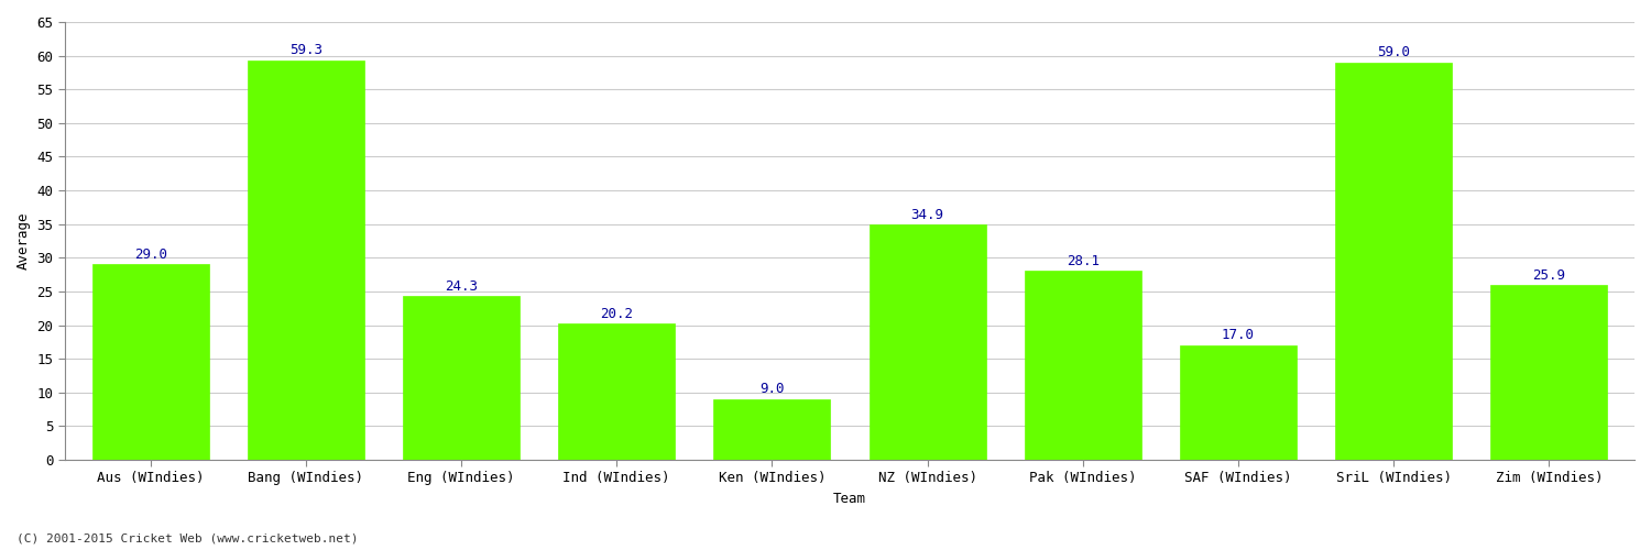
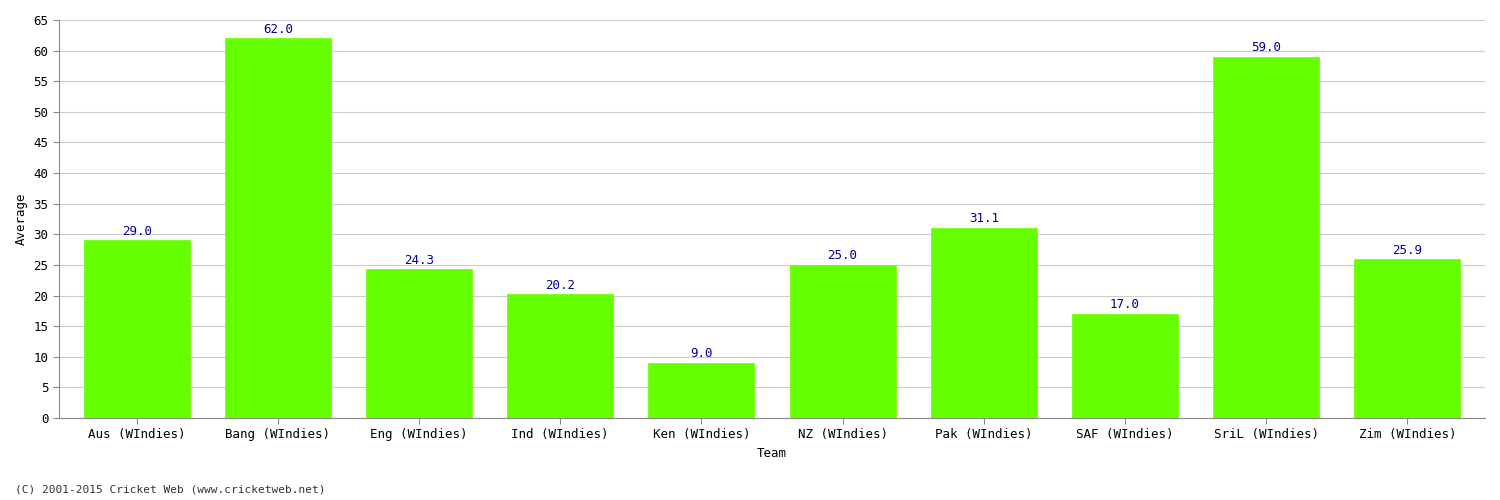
Bang (WIndies): 59.3 -> 62.0
NZ (WIndies): 34.9 -> 25.0
Pak (WIndies): 28.1 -> 31.1
